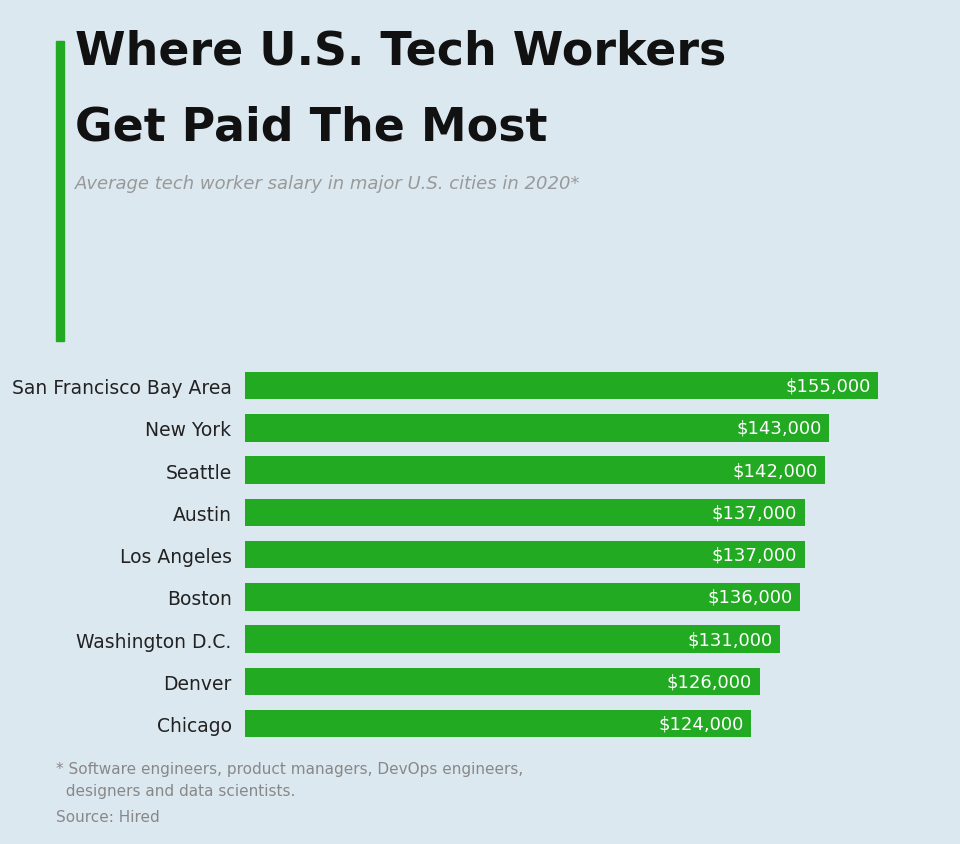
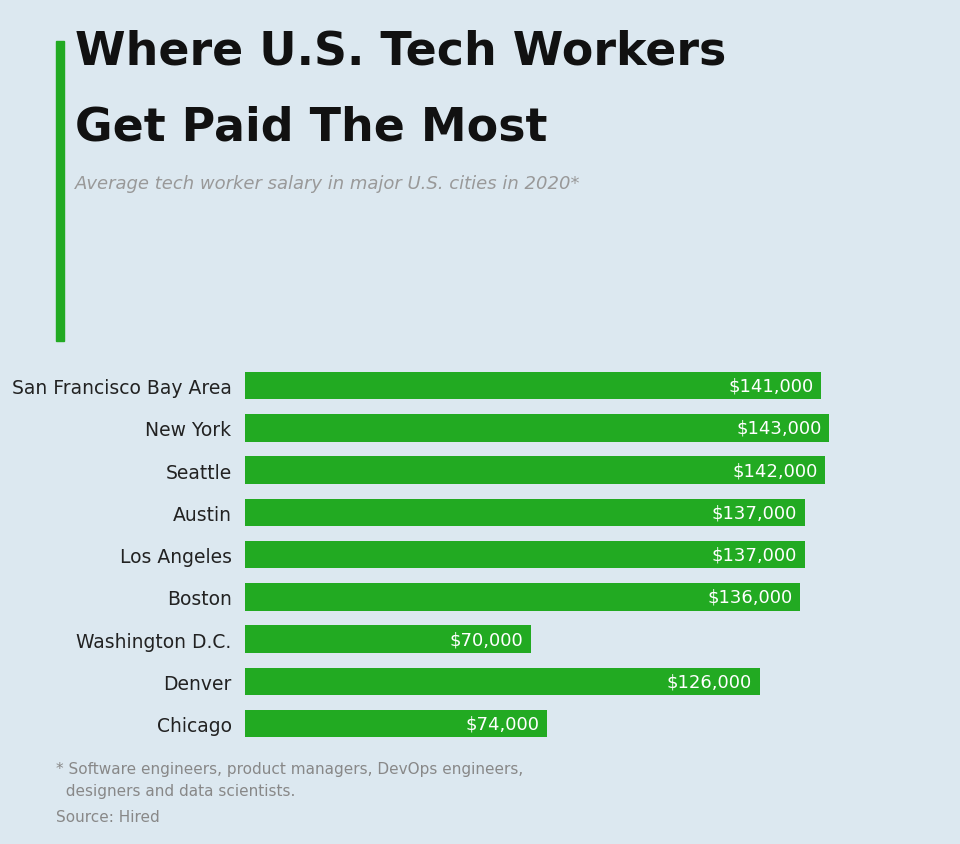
San Francisco Bay Area: $155,000 -> $141,000
Washington D.C.: $131,000 -> $70,000
Chicago: $124,000 -> $74,000
